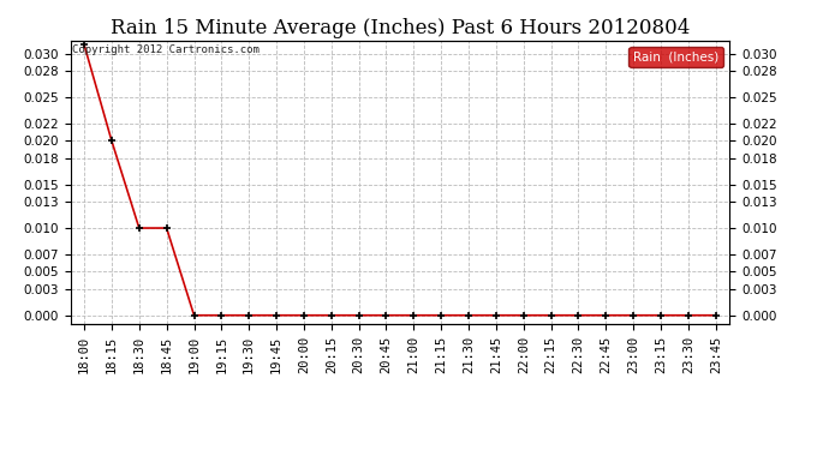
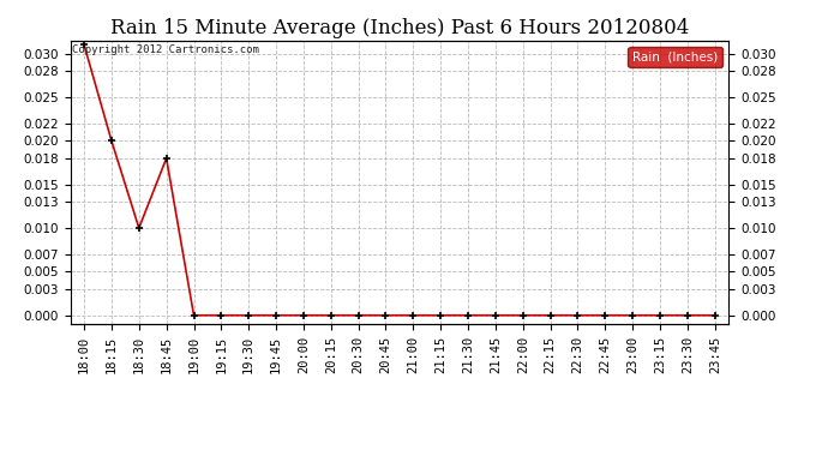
18:45: 0.010 -> 0.018
